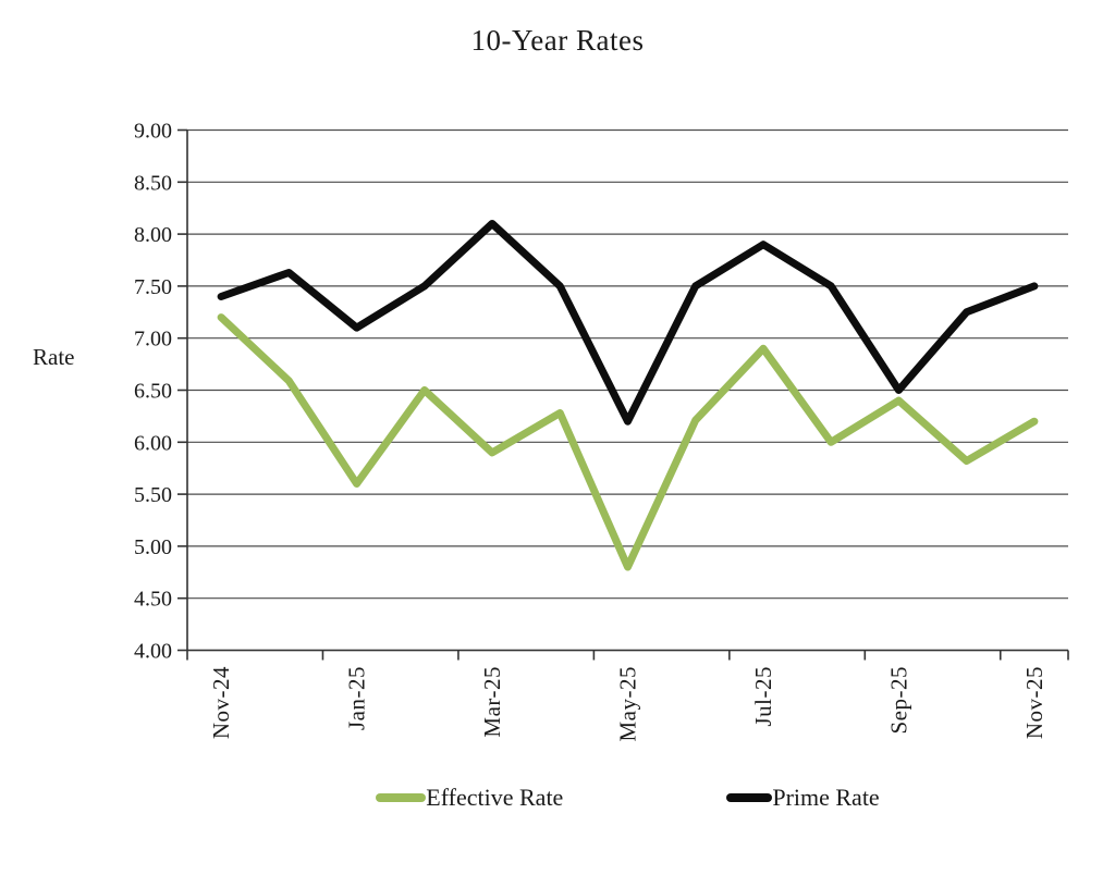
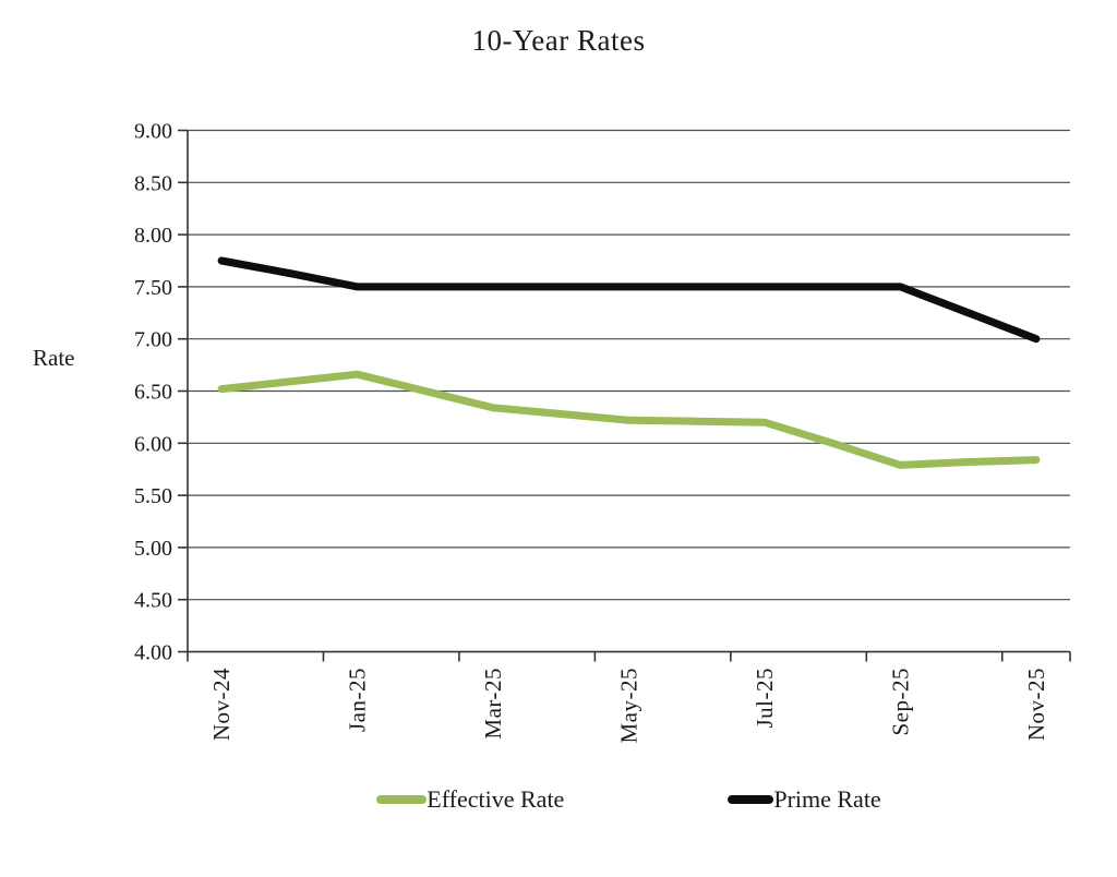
Effective Rate/Nov-24: 7.2 -> 6.5
Prime Rate/Nov-24: 7.4 -> 7.8
Effective Rate/Jan-25: 5.6 -> 6.7
Prime Rate/Jan-25: 7.1 -> 7.5
Effective Rate/Mar-25: 5.9 -> 6.3
Prime Rate/Mar-25: 8.1 -> 7.5
Effective Rate/May-25: 4.8 -> 6.2
Prime Rate/May-25: 6.2 -> 7.5
Effective Rate/Jul-25: 6.9 -> 6.2
Prime Rate/Jul-25: 7.9 -> 7.5
Effective Rate/Sep-25: 6.4 -> 5.8
Prime Rate/Sep-25: 6.5 -> 7.5
Effective Rate/Nov-25: 6.2 -> 5.8
Prime Rate/Nov-25: 7.5 -> 7.0
